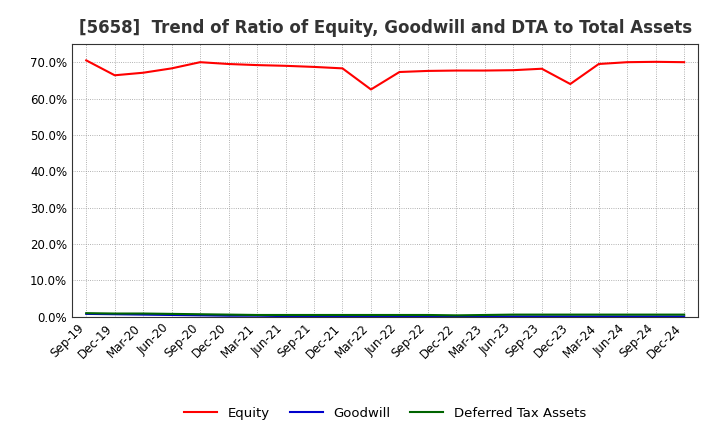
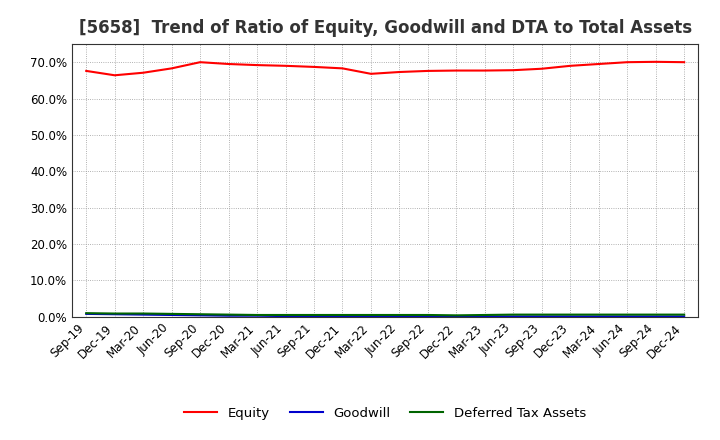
Equity/Sep-19: 70.5% -> 67.6%
Equity/Mar-22: 62.5% -> 66.8%
Equity/Dec-23: 64.0% -> 69.0%
